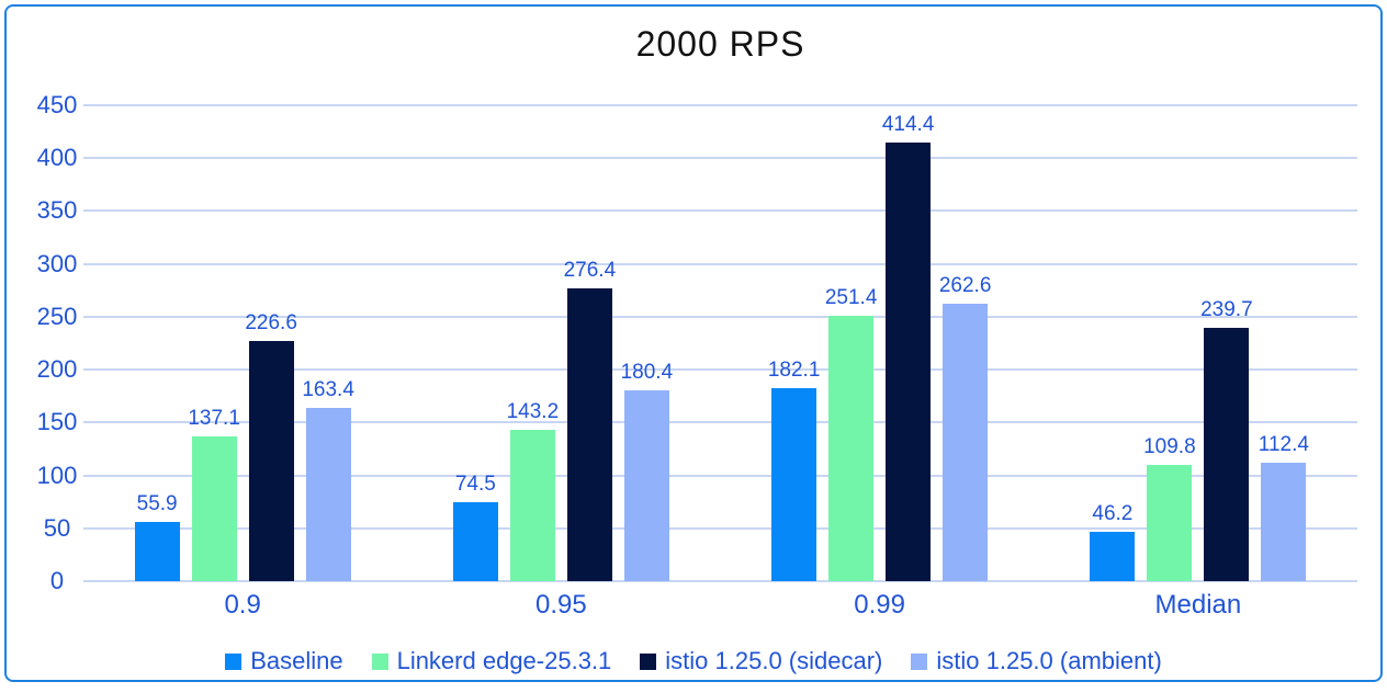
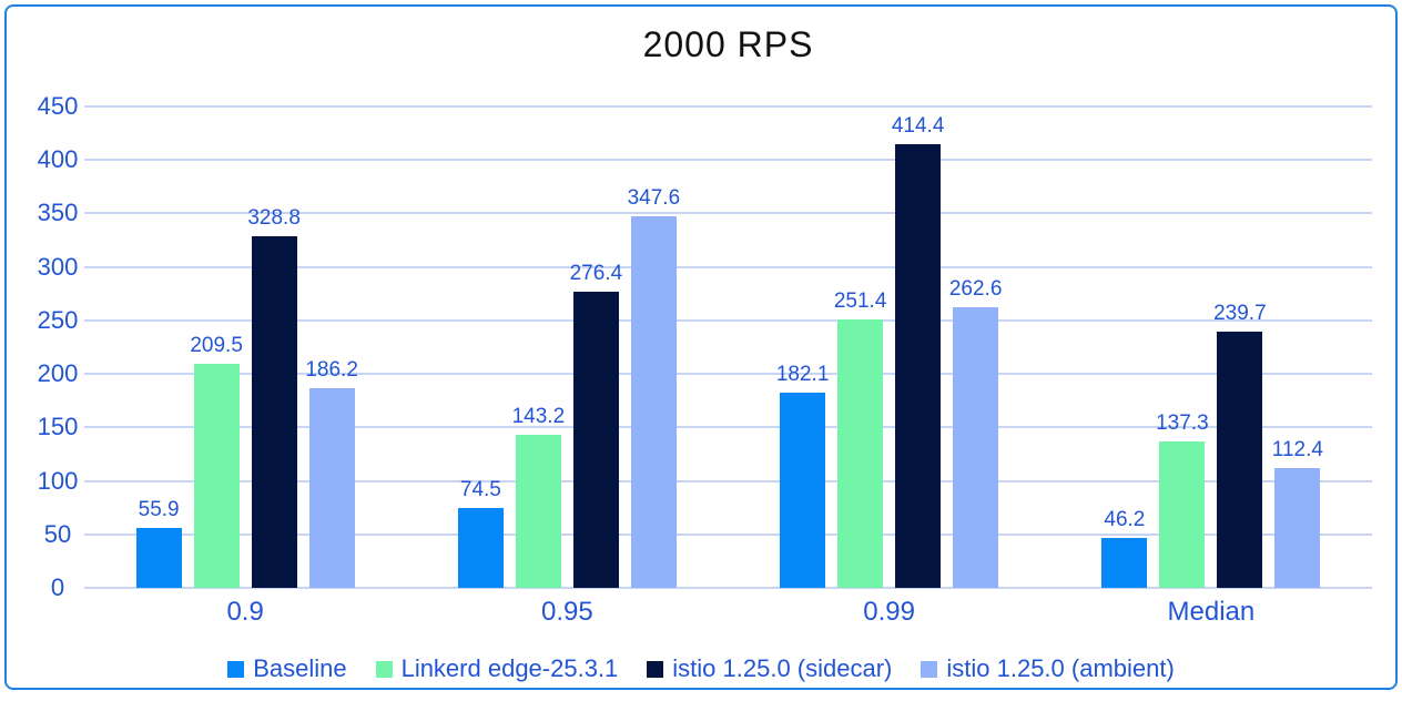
Linkerd edge-25.3.1/0.9: 137.1 -> 209.5
istio 1.25.0 (sidecar)/0.9: 226.6 -> 328.8
istio 1.25.0 (ambient)/0.9: 163.4 -> 186.2
istio 1.25.0 (ambient)/0.95: 180.4 -> 347.6
Linkerd edge-25.3.1/Median: 109.8 -> 137.3
